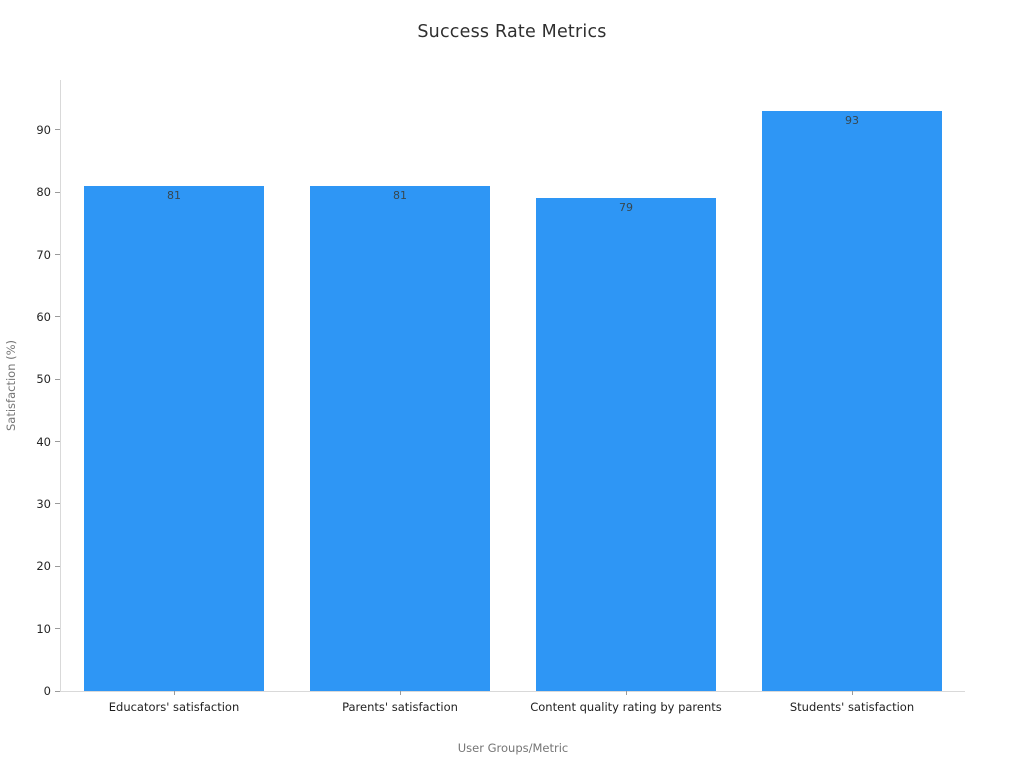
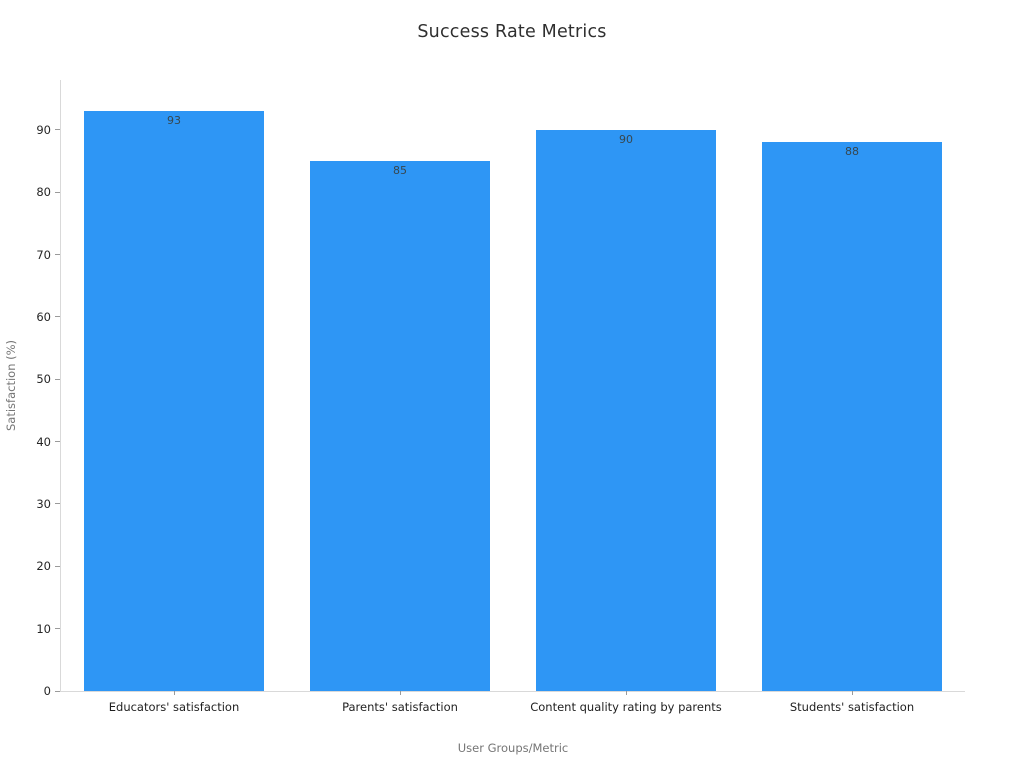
Educators' satisfaction: 81 -> 93
Parents' satisfaction: 81 -> 85
Content quality rating by parents: 79 -> 90
Students' satisfaction: 93 -> 88
